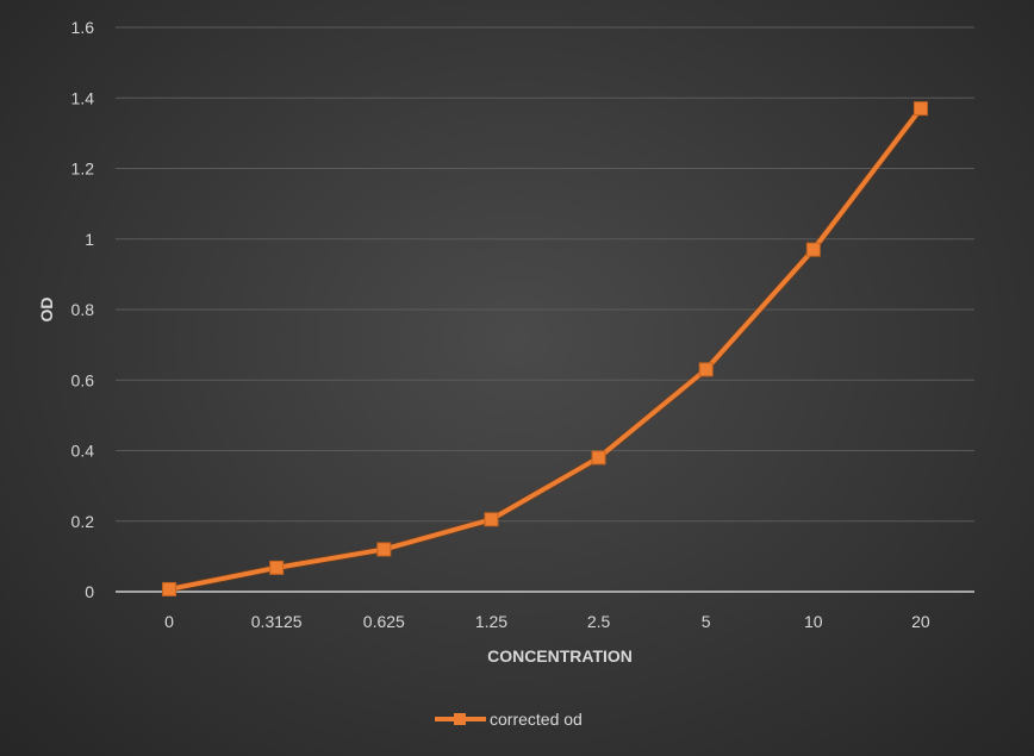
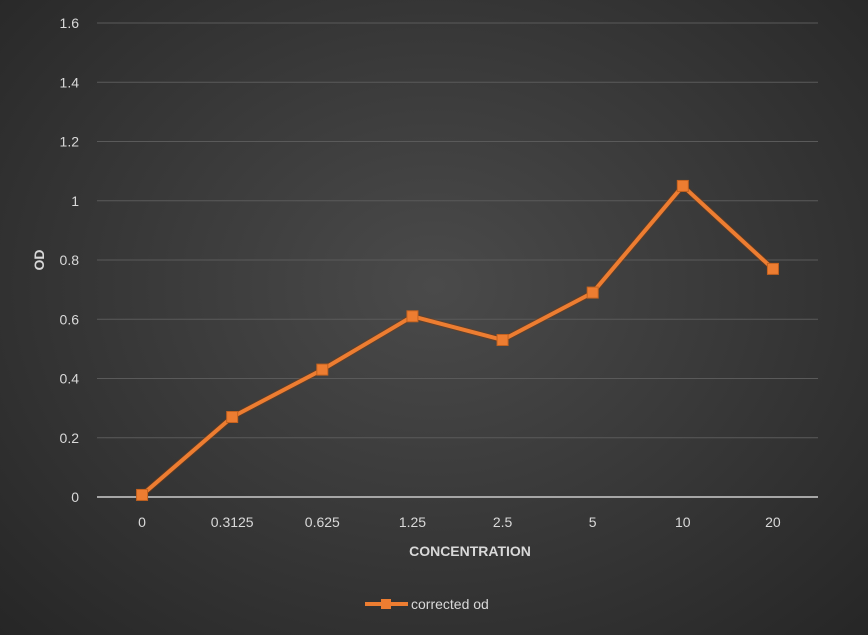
0.3125: 0.07 -> 0.27
0.625: 0.12 -> 0.43
1.25: 0.20 -> 0.61
2.5: 0.38 -> 0.53
5: 0.63 -> 0.69
10: 0.97 -> 1.05
20: 1.37 -> 0.77
